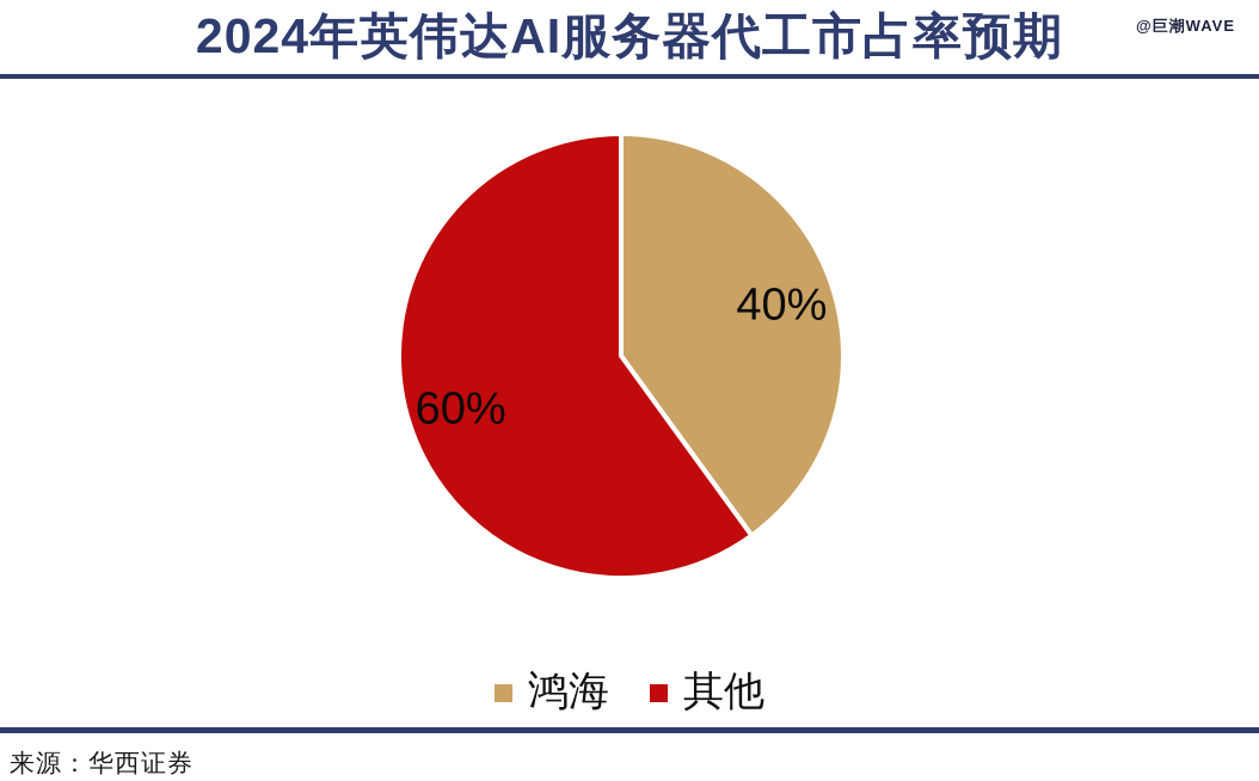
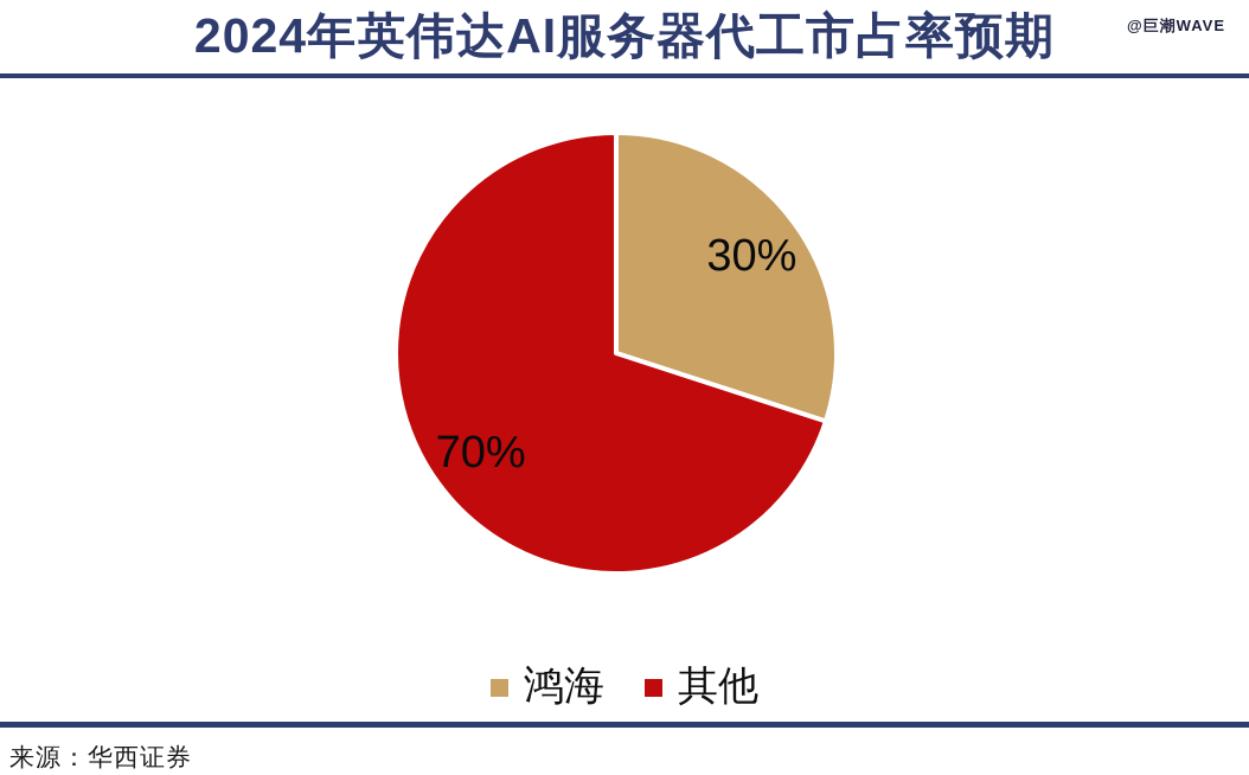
鸿海: 40% -> 30%
其他: 60% -> 70%
